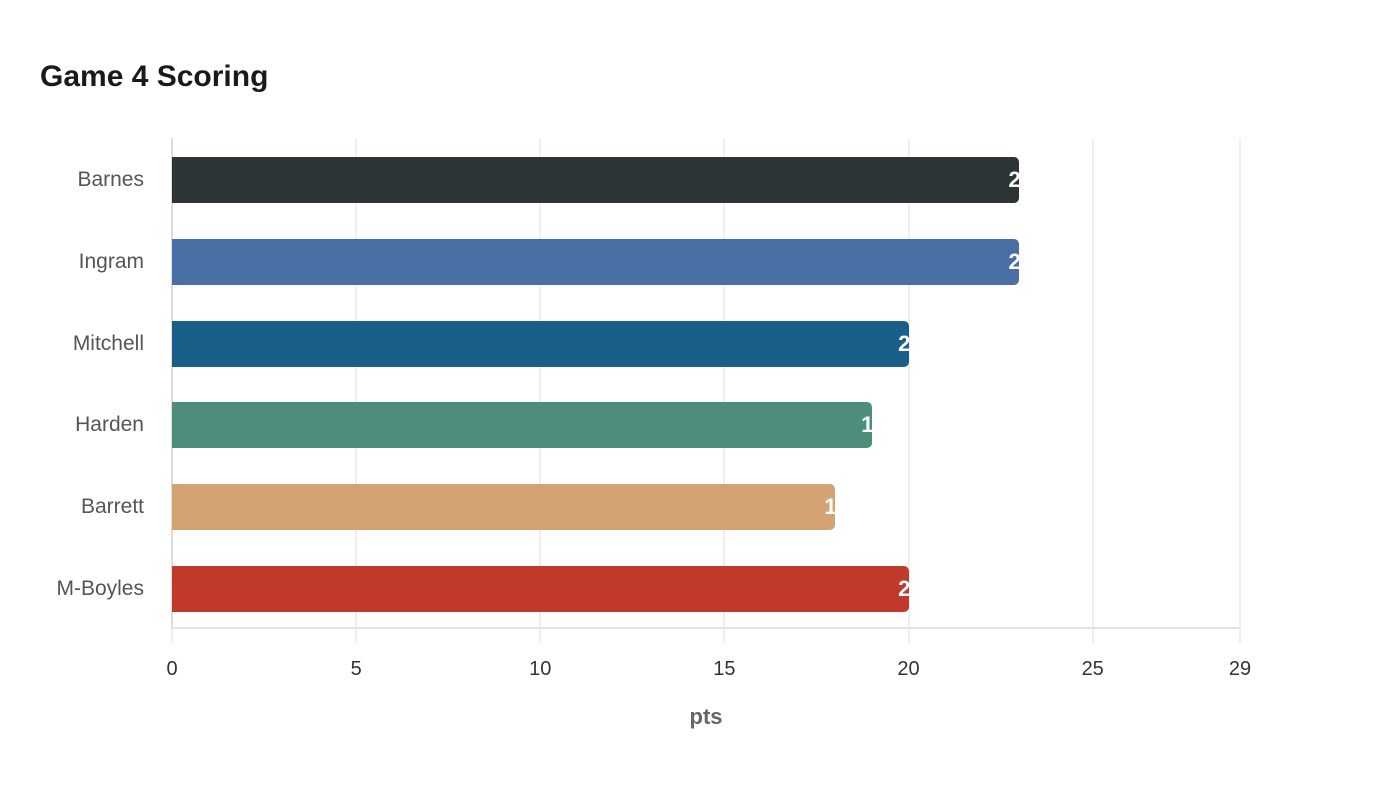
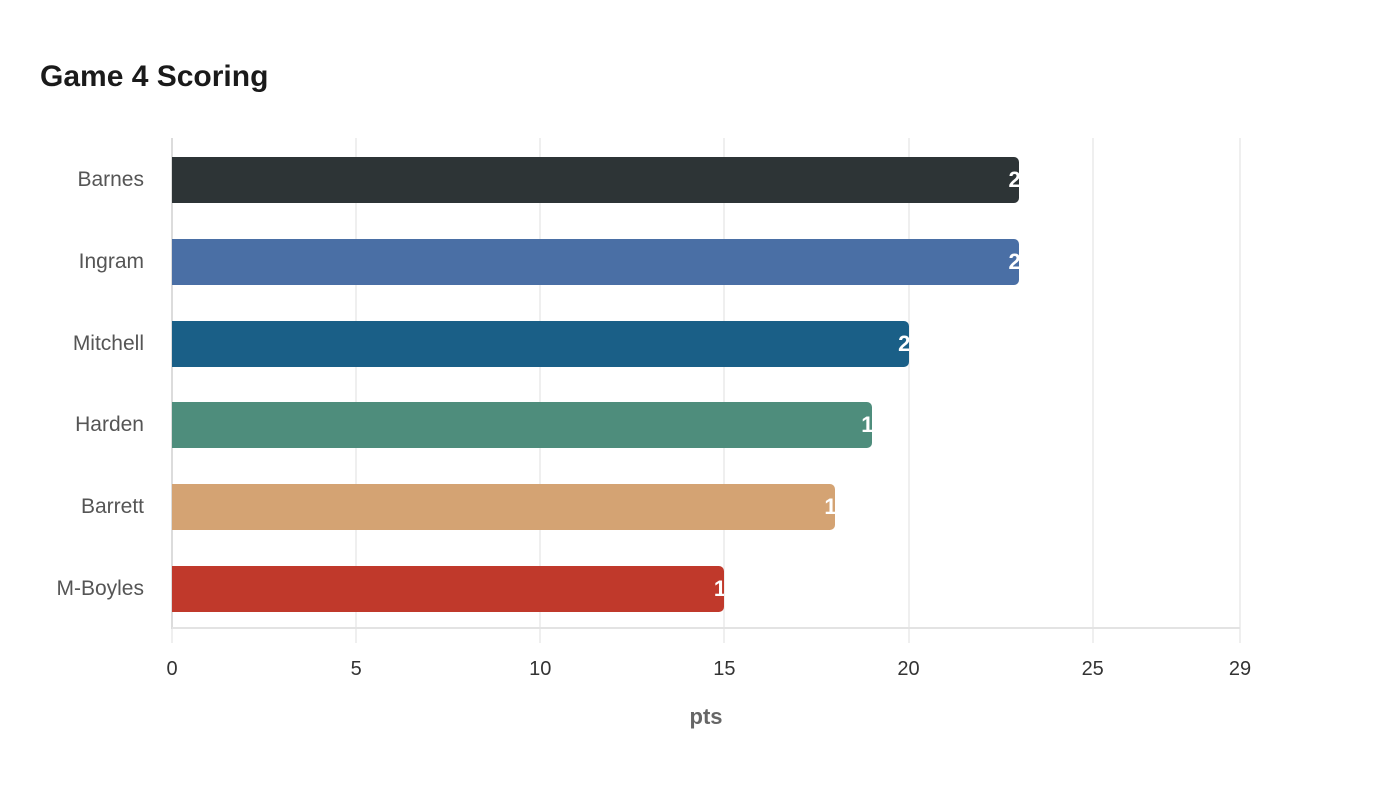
M-Boyles: 20 -> 15
